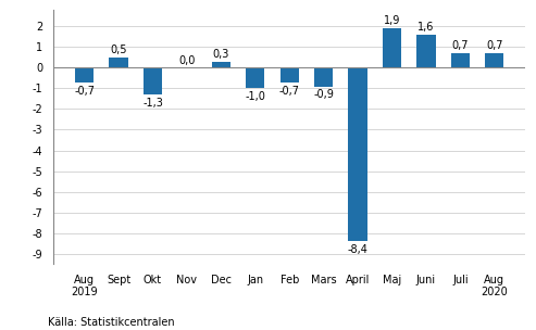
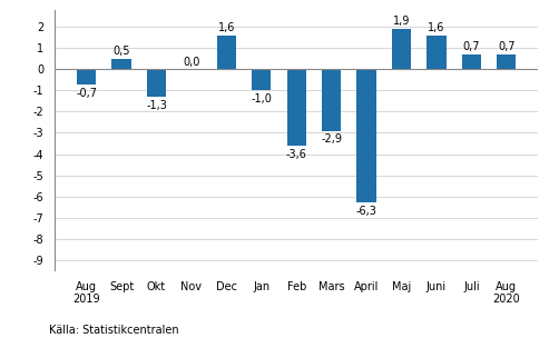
Dec: 0,3 -> 1,6
Feb: -0,7 -> -3,6
Mars: -0,9 -> -2,9
April: -8,4 -> -6,3
